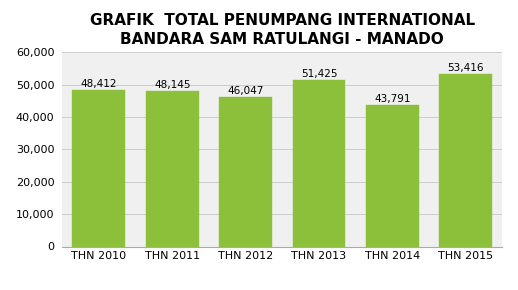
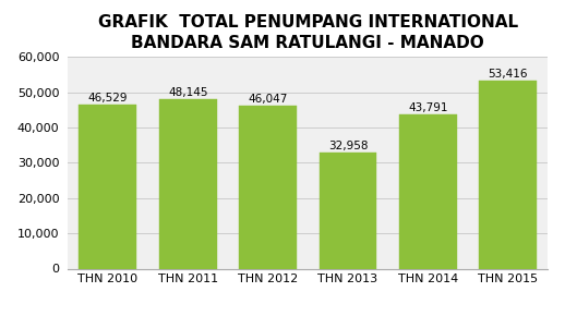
THN 2010: 48,412 -> 46,529
THN 2013: 51,425 -> 32,958
